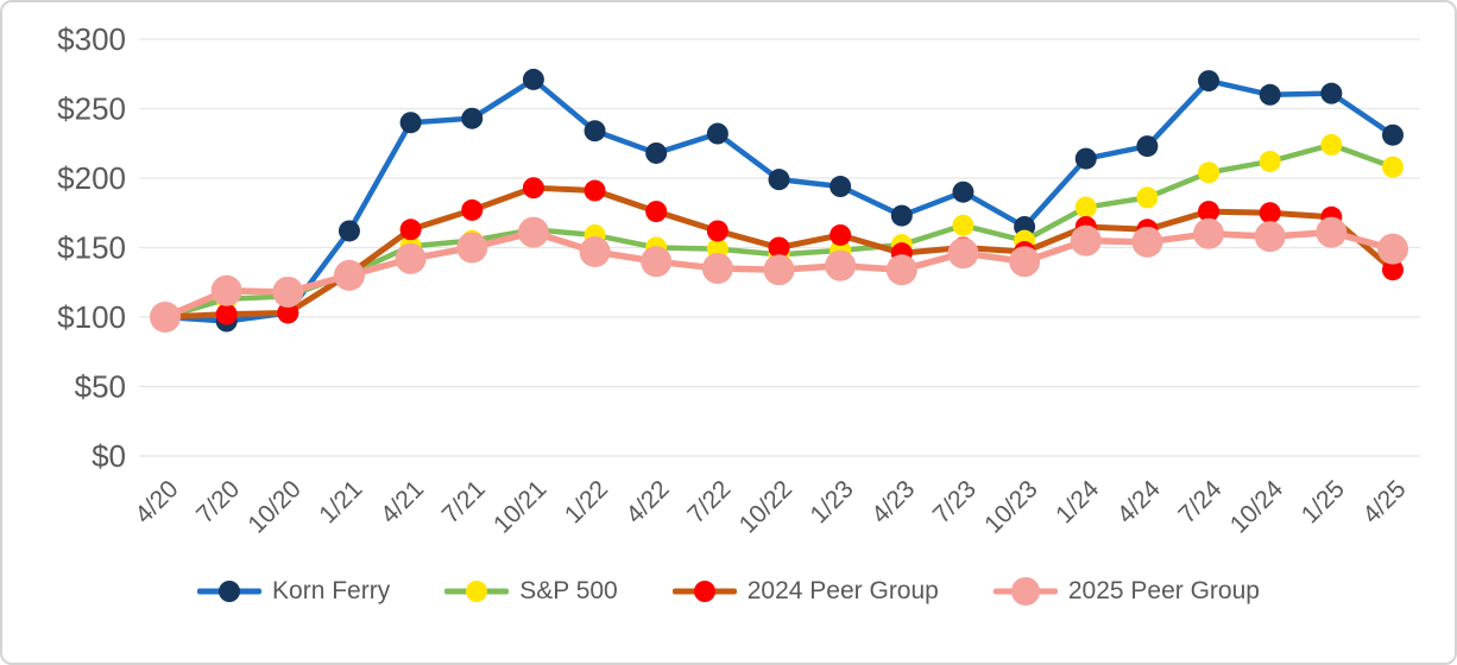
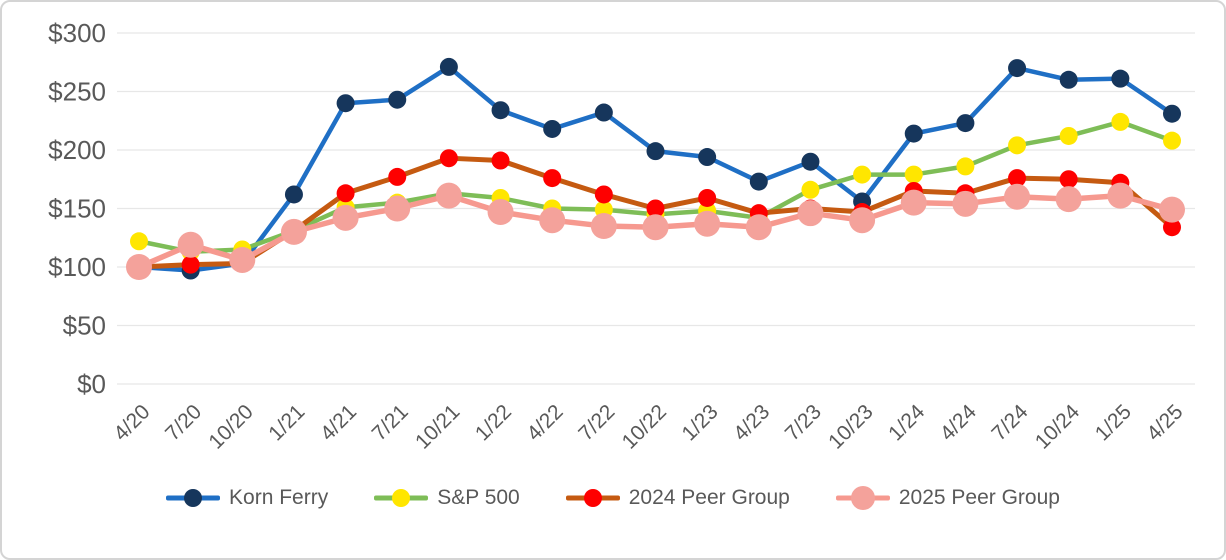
S&P 500/4/20: $100 -> $122
2025 Peer Group/10/20: $118 -> $106
S&P 500/4/23: $152 -> $142
Korn Ferry/10/23: $165 -> $156
S&P 500/10/23: $155 -> $179
